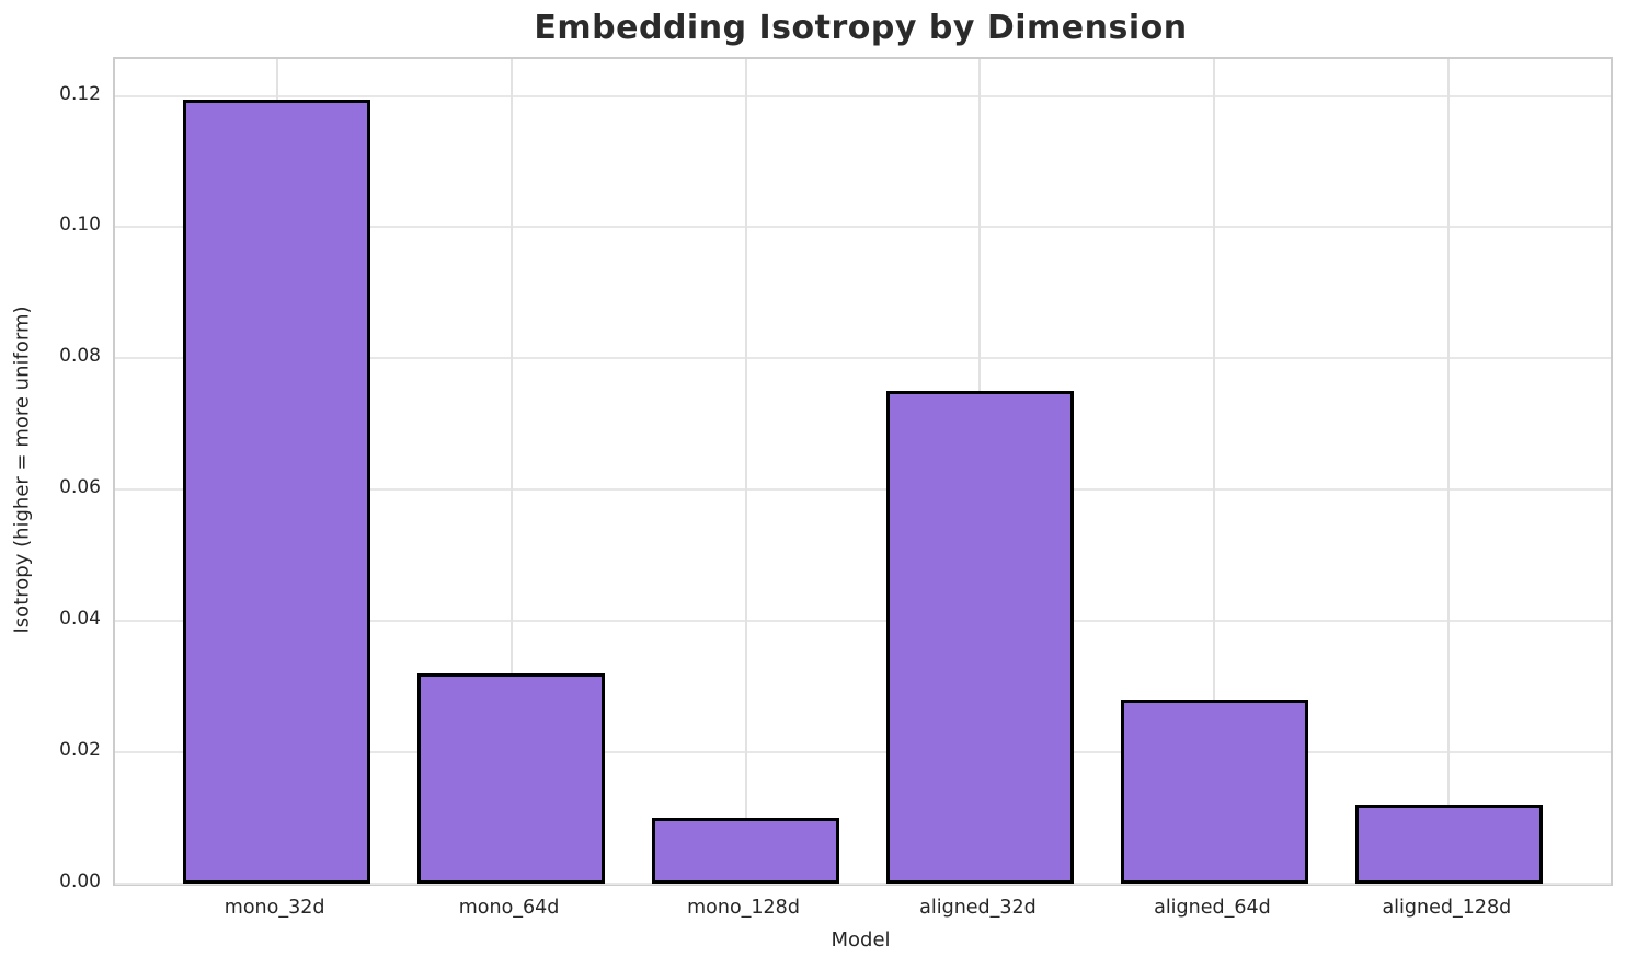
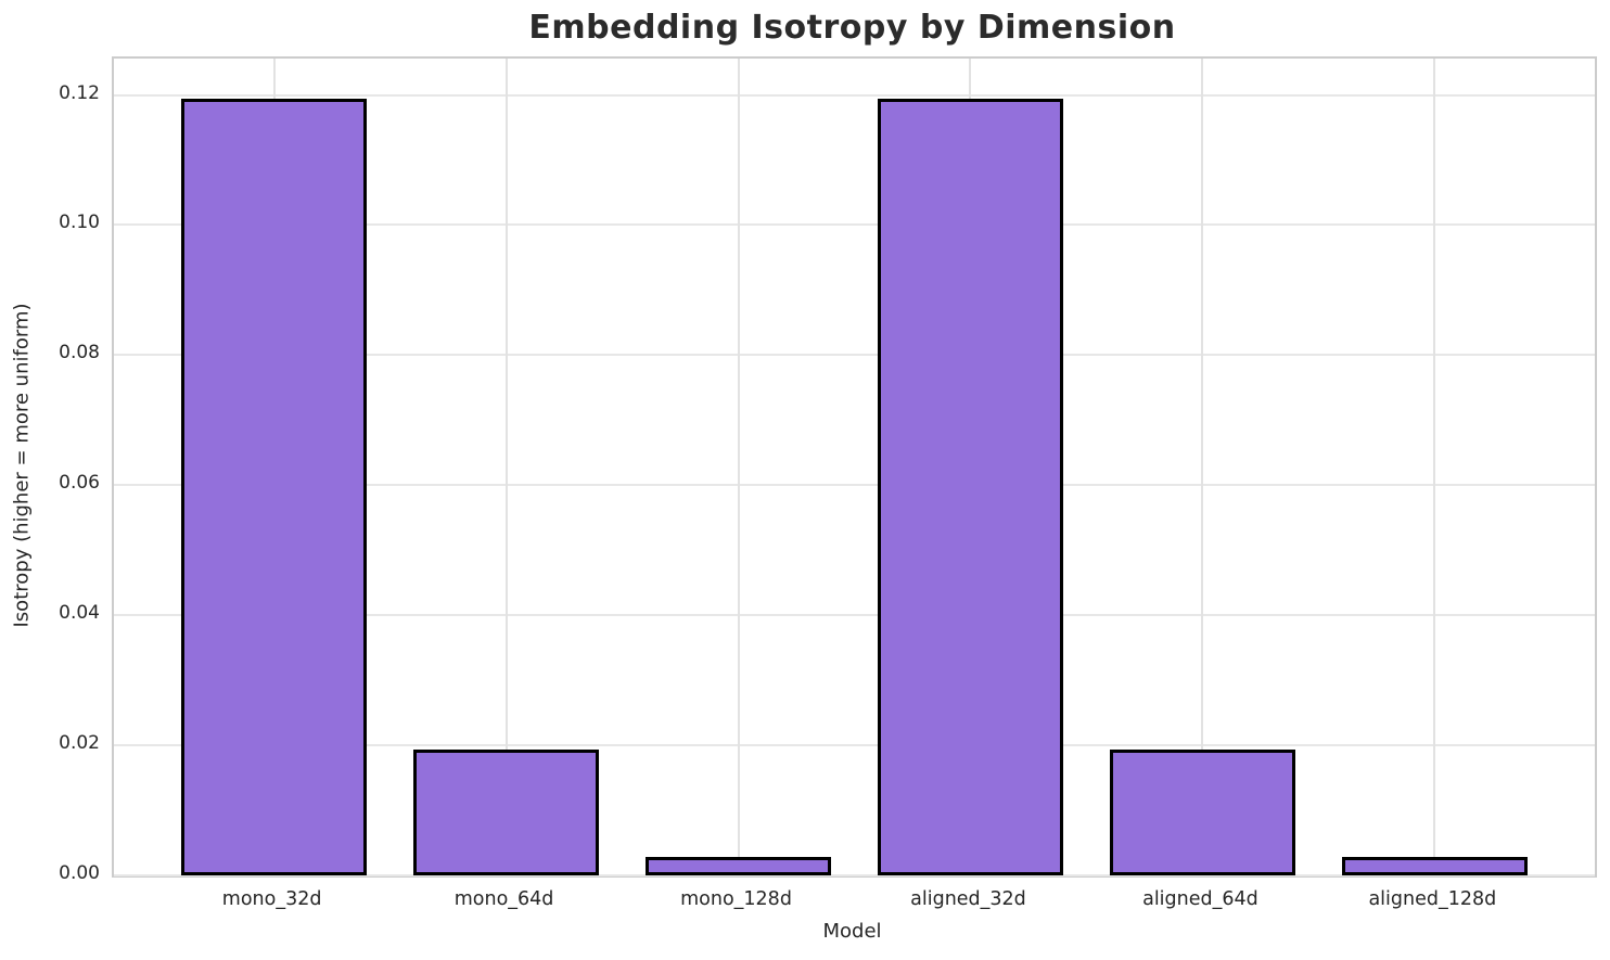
mono_64d: 0.032 -> 0.019
mono_128d: 0.010 -> 0.003
aligned_32d: 0.075 -> 0.119
aligned_64d: 0.028 -> 0.019
aligned_128d: 0.012 -> 0.003
